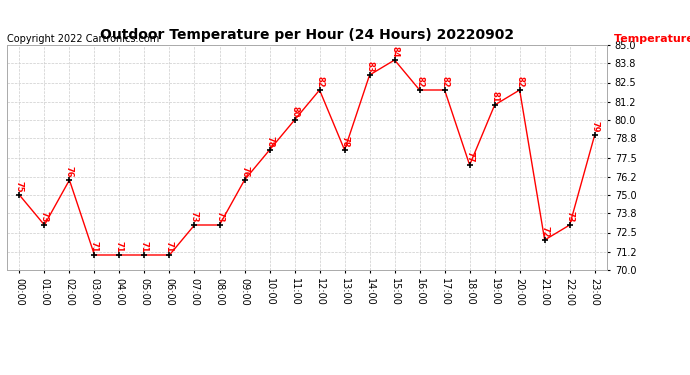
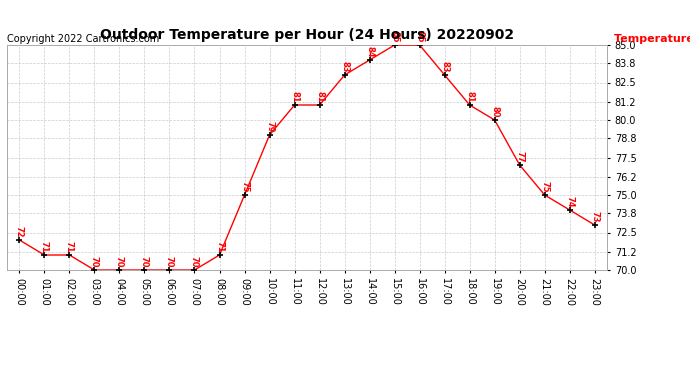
00:00: 75 -> 72
01:00: 73 -> 71
02:00: 76 -> 71
03:00: 71 -> 70
04:00: 71 -> 70
05:00: 71 -> 70
06:00: 71 -> 70
07:00: 73 -> 70
08:00: 73 -> 71
09:00: 76 -> 75
10:00: 78 -> 79
11:00: 80 -> 81
12:00: 82 -> 81
13:00: 78 -> 83
14:00: 83 -> 84
15:00: 84 -> 85
16:00: 82 -> 85
17:00: 82 -> 83
18:00: 77 -> 81
19:00: 81 -> 80
20:00: 82 -> 77
21:00: 72 -> 75
22:00: 73 -> 74
23:00: 79 -> 73
